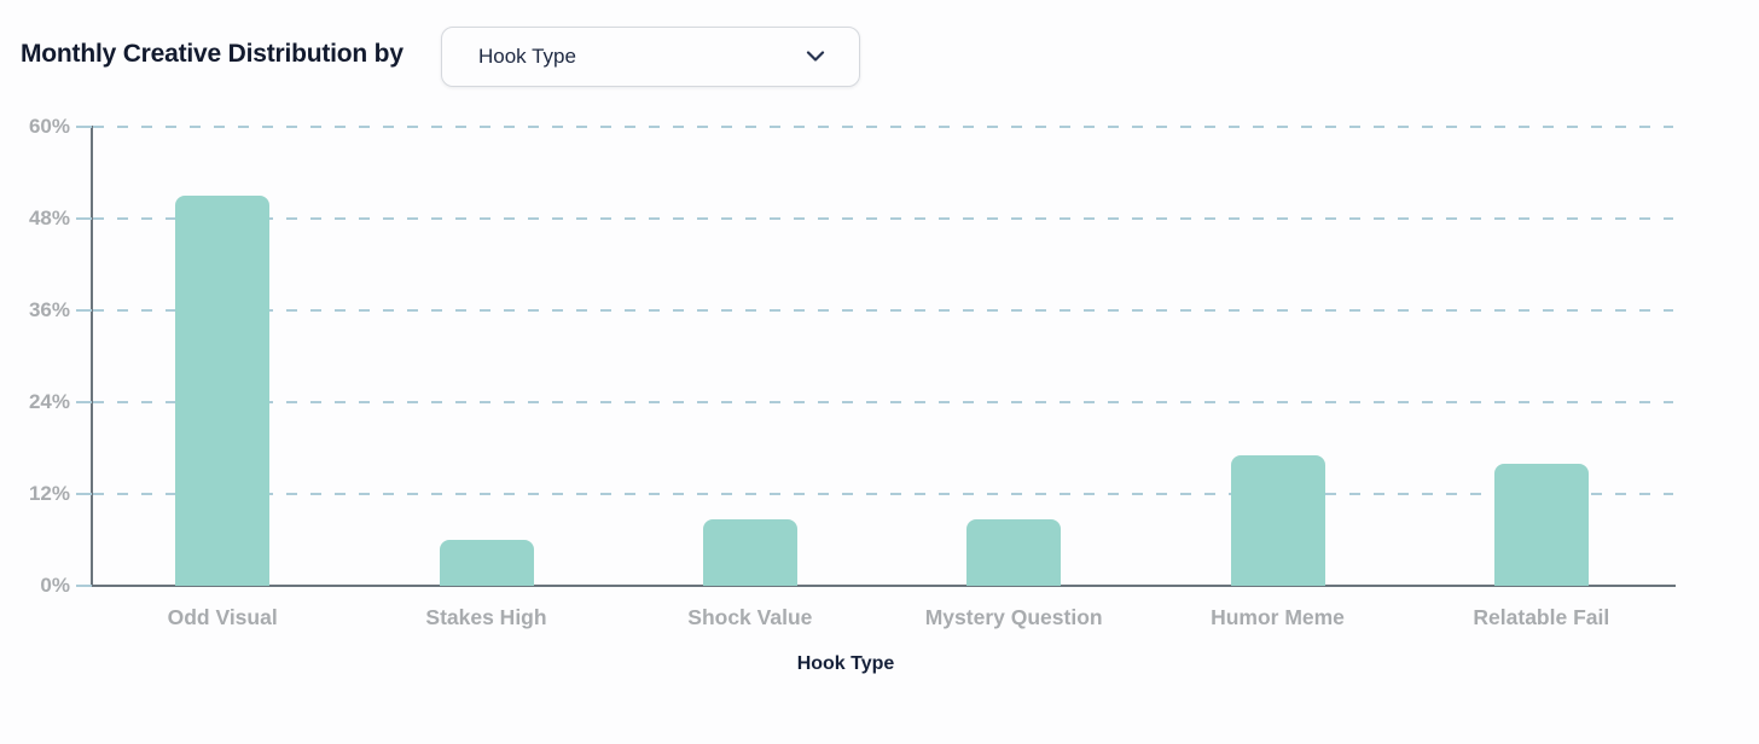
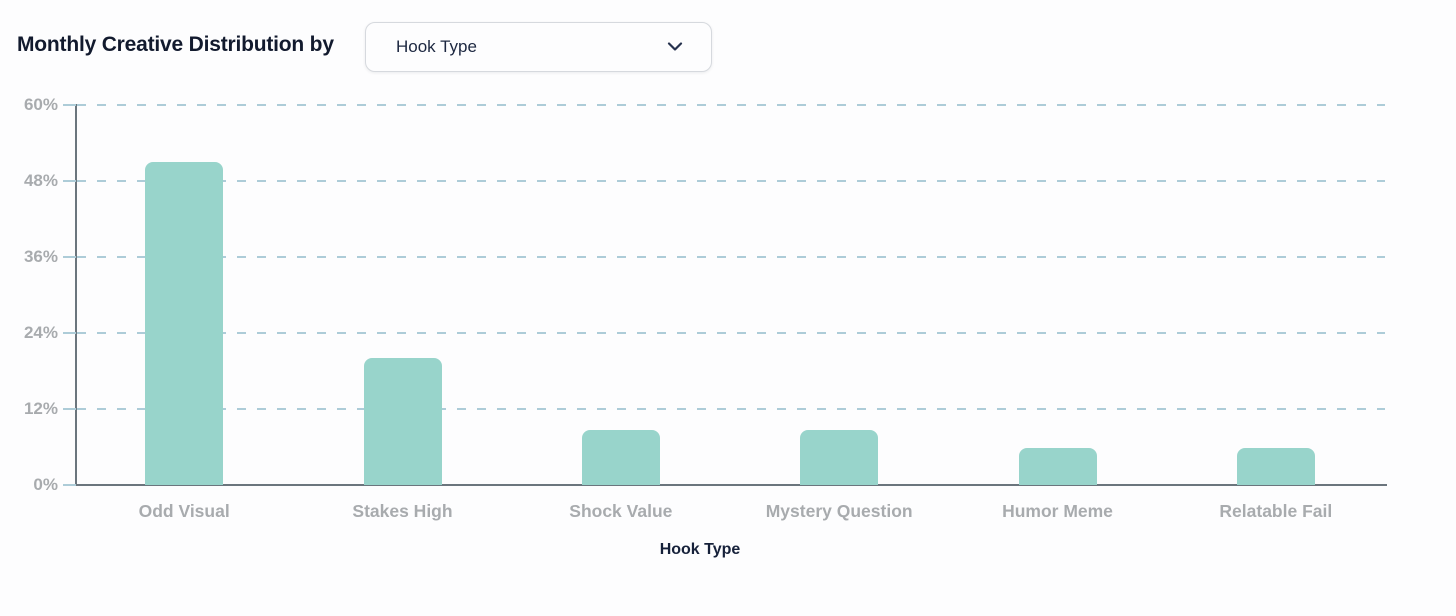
Stakes High: 6% -> 20%
Humor Meme: 17% -> 6%
Relatable Fail: 16% -> 6%
